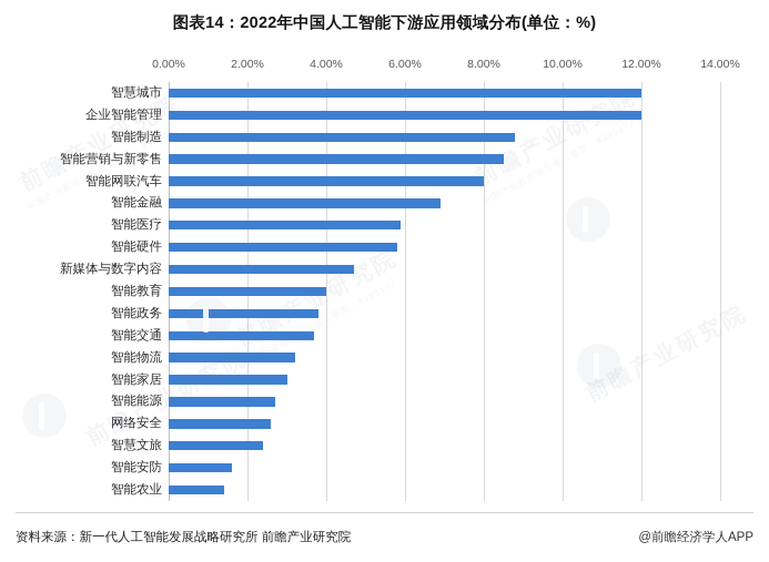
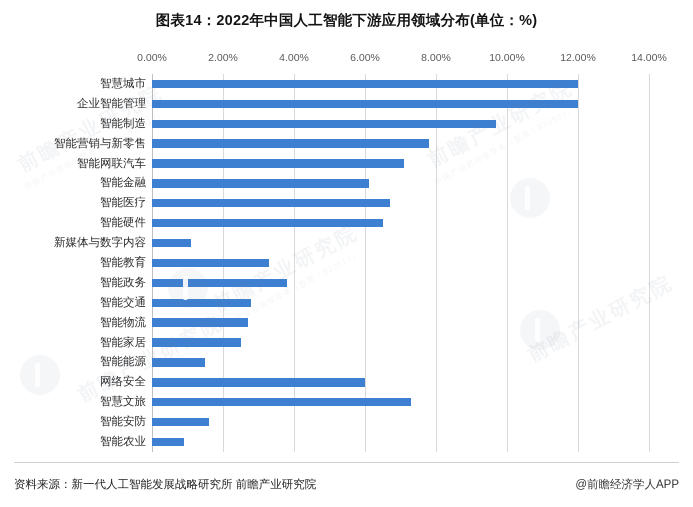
智能制造: 8.8% -> 9.7%
智能营销与新零售: 8.5% -> 7.8%
智能网联汽车: 8.0% -> 7.1%
智能金融: 6.9% -> 6.1%
智能医疗: 5.9% -> 6.7%
智能硬件: 5.8% -> 6.5%
新媒体与数字内容: 4.7% -> 1.1%
智能教育: 4.0% -> 3.3%
智能交通: 3.7% -> 2.8%
智能物流: 3.2% -> 2.7%
智能家居: 3.0% -> 2.5%
智能能源: 2.7% -> 1.5%
网络安全: 2.6% -> 6.0%
智慧文旅: 2.4% -> 7.3%
智能农业: 1.4% -> 0.9%
